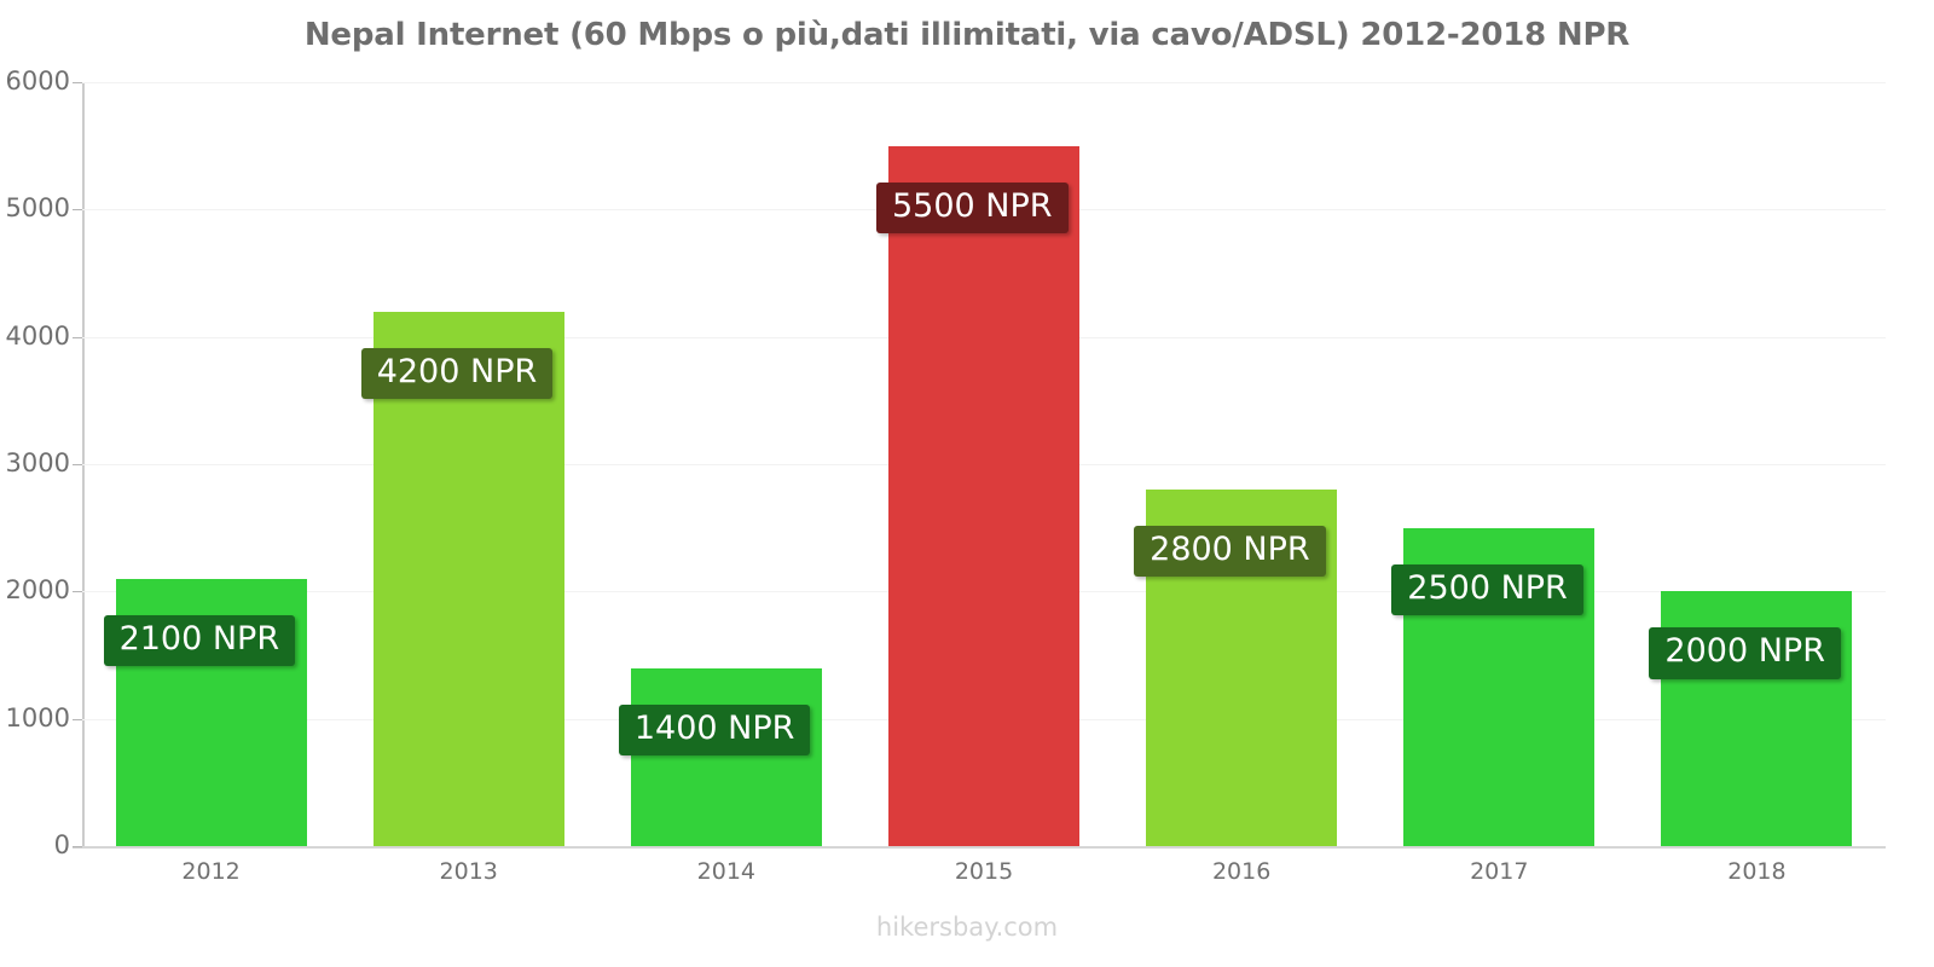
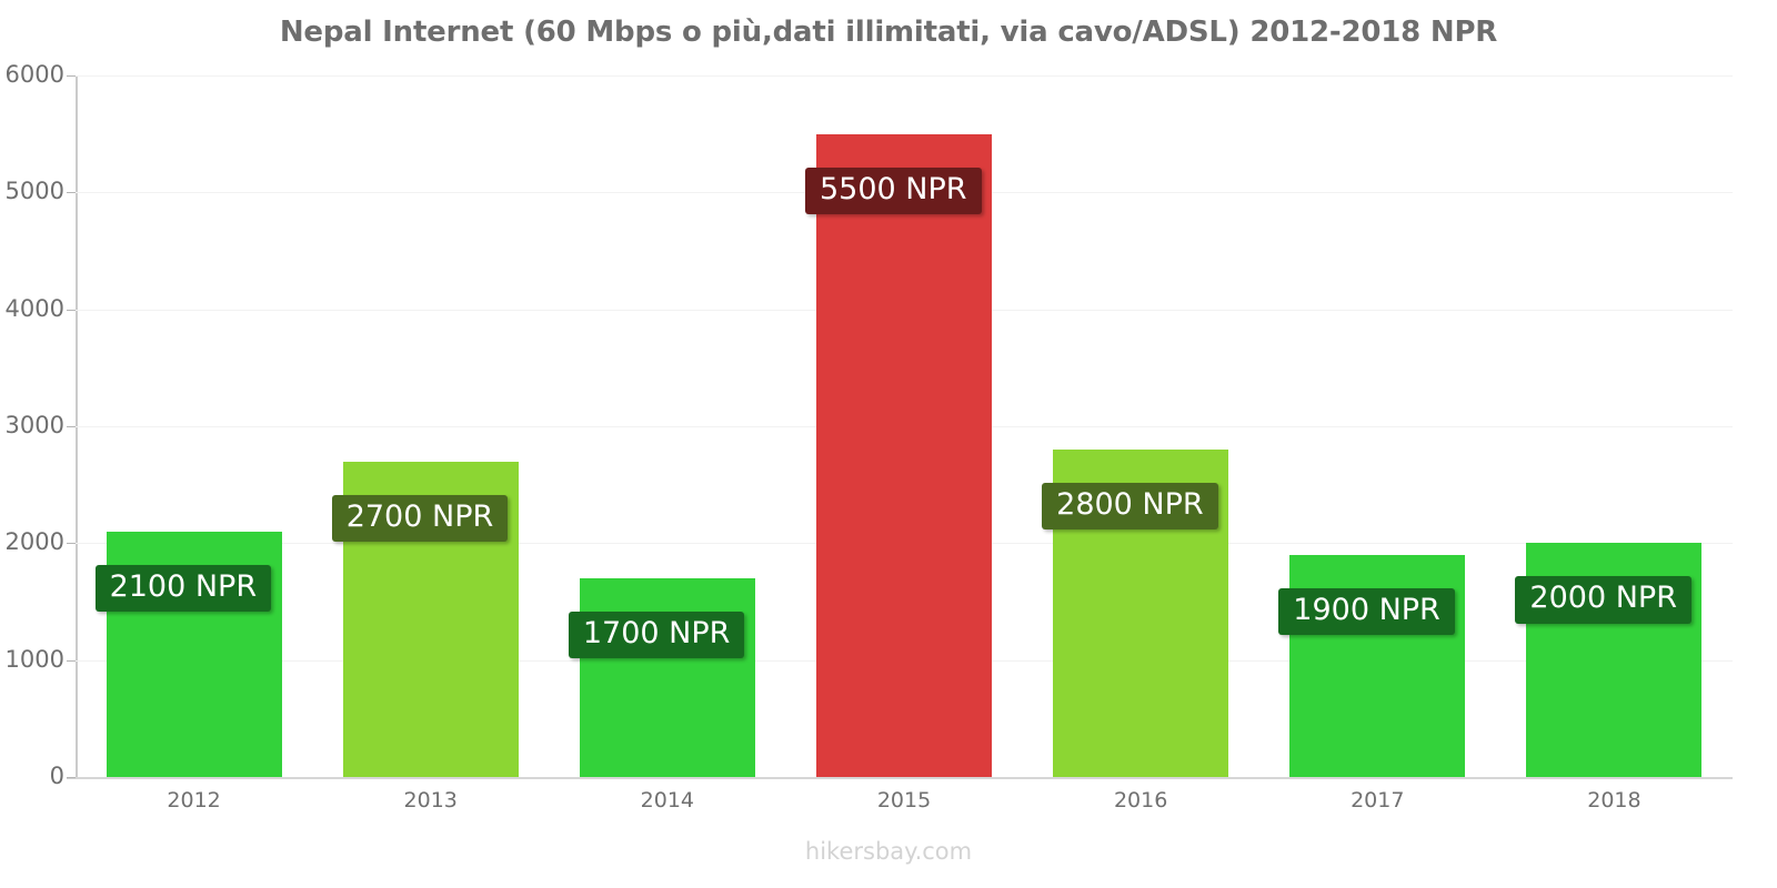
2013: 4200 -> 2700
2014: 1400 -> 1700
2017: 2500 -> 1900
